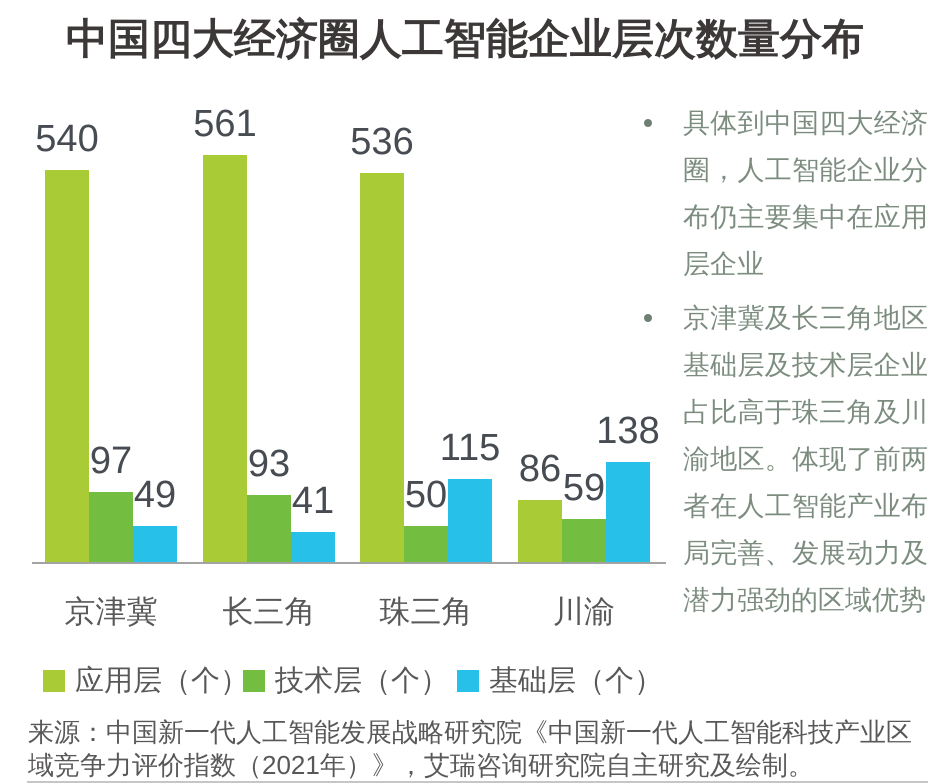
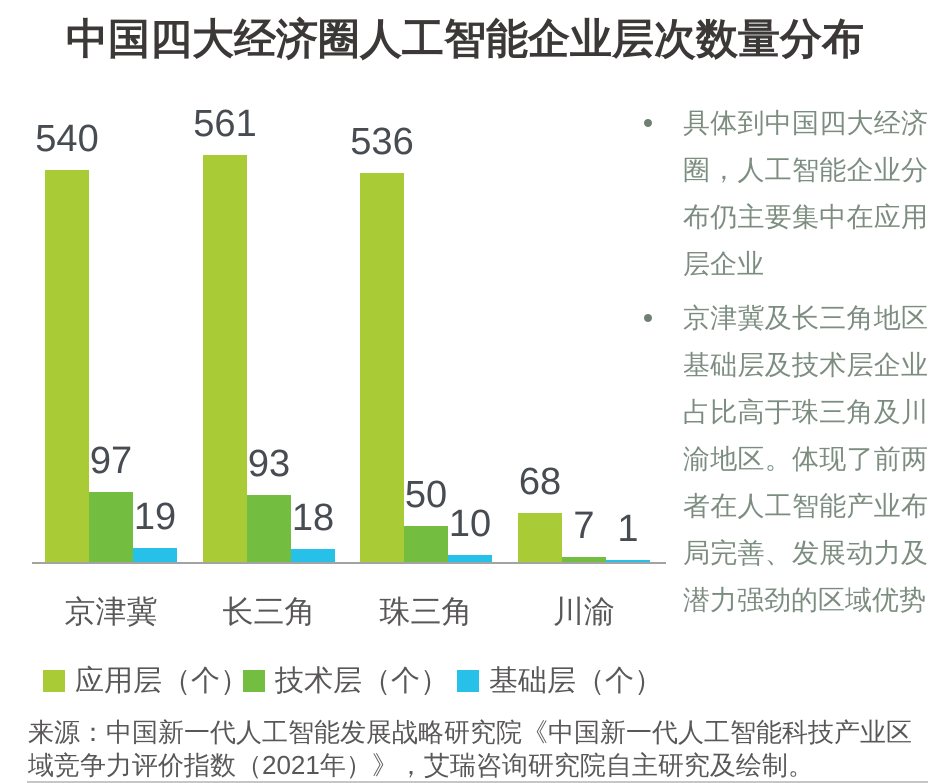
基础层（个）/京津冀: 49 -> 19
基础层（个）/长三角: 41 -> 18
基础层（个）/珠三角: 115 -> 10
应用层（个）/川渝: 86 -> 68
技术层（个）/川渝: 59 -> 7
基础层（个）/川渝: 138 -> 1
